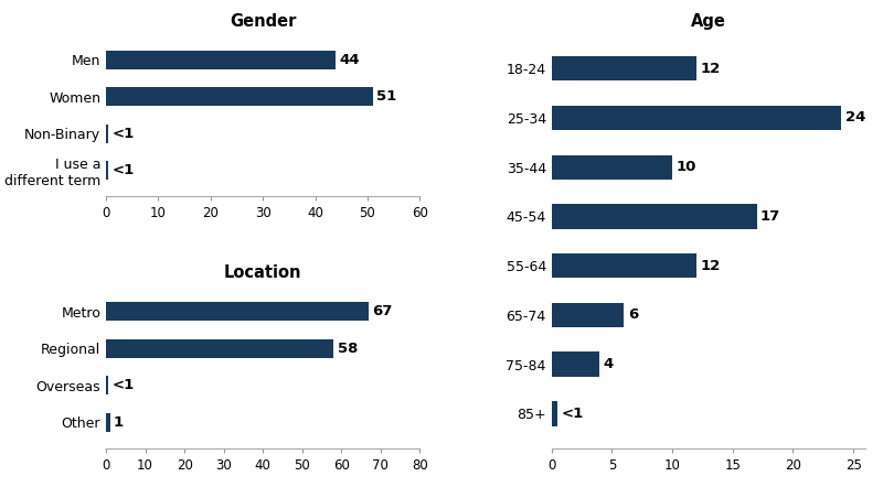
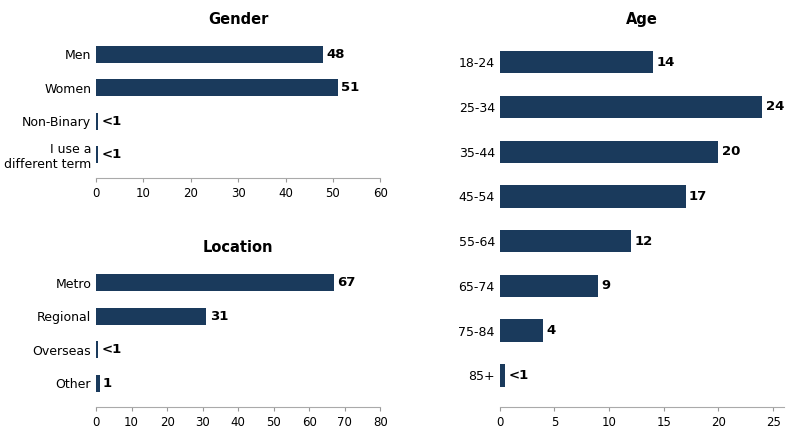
Gender/Men: 44 -> 48
Age/18-24: 12 -> 14
Age/35-44: 10 -> 20
Age/65-74: 6 -> 9
Location/Regional: 58 -> 31
